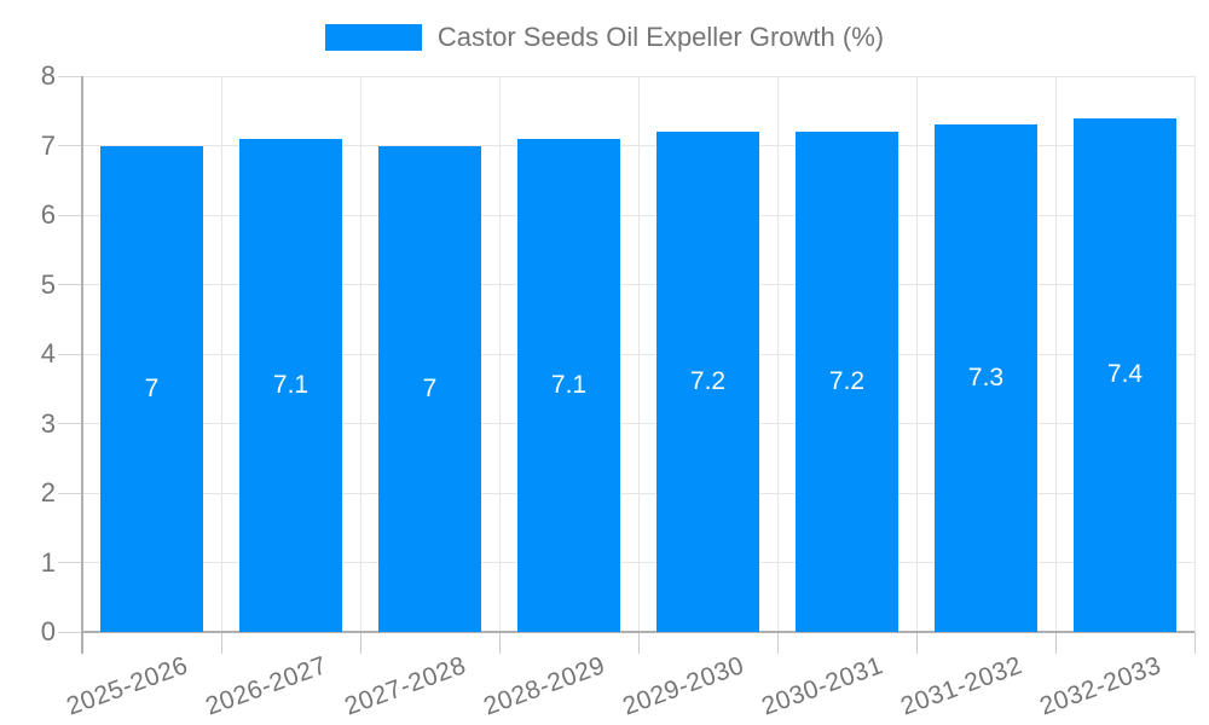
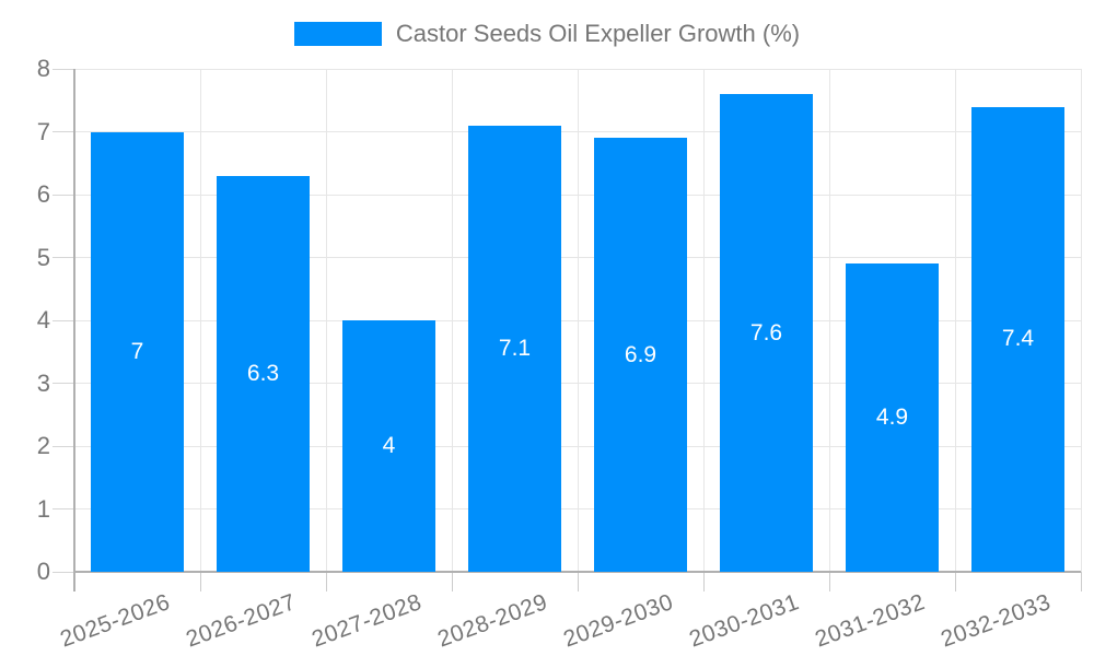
2026-2027: 7.1 -> 6.3
2027-2028: 7 -> 4
2029-2030: 7.2 -> 6.9
2030-2031: 7.2 -> 7.6
2031-2032: 7.3 -> 4.9
